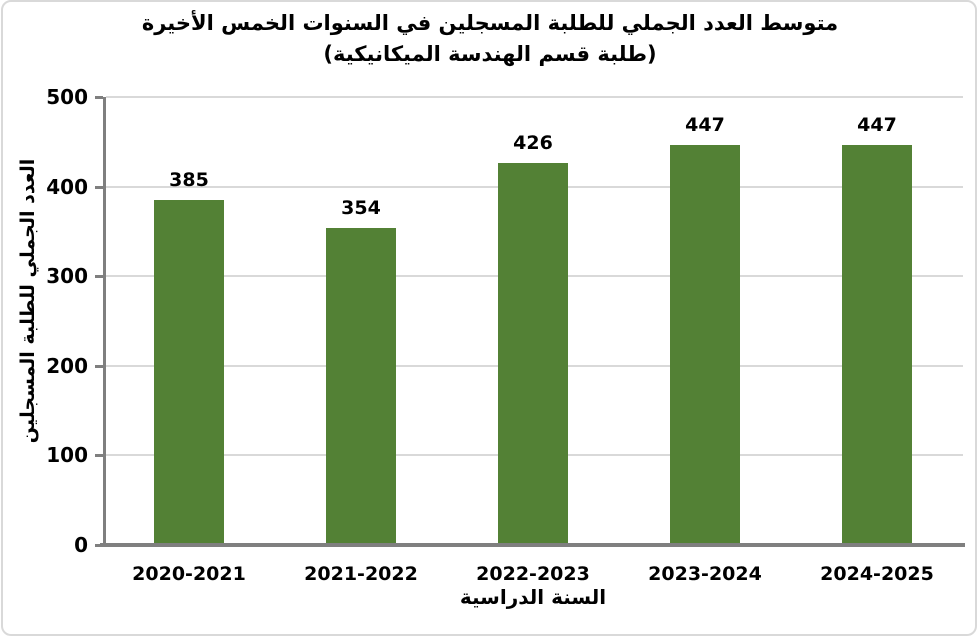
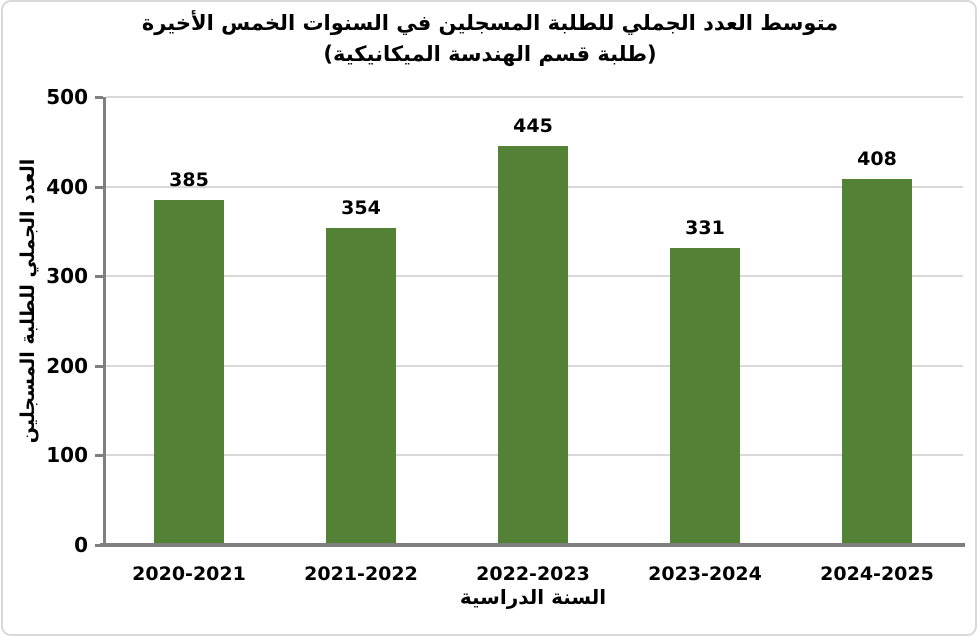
2022-2023: 426 -> 445
2023-2024: 447 -> 331
2024-2025: 447 -> 408
